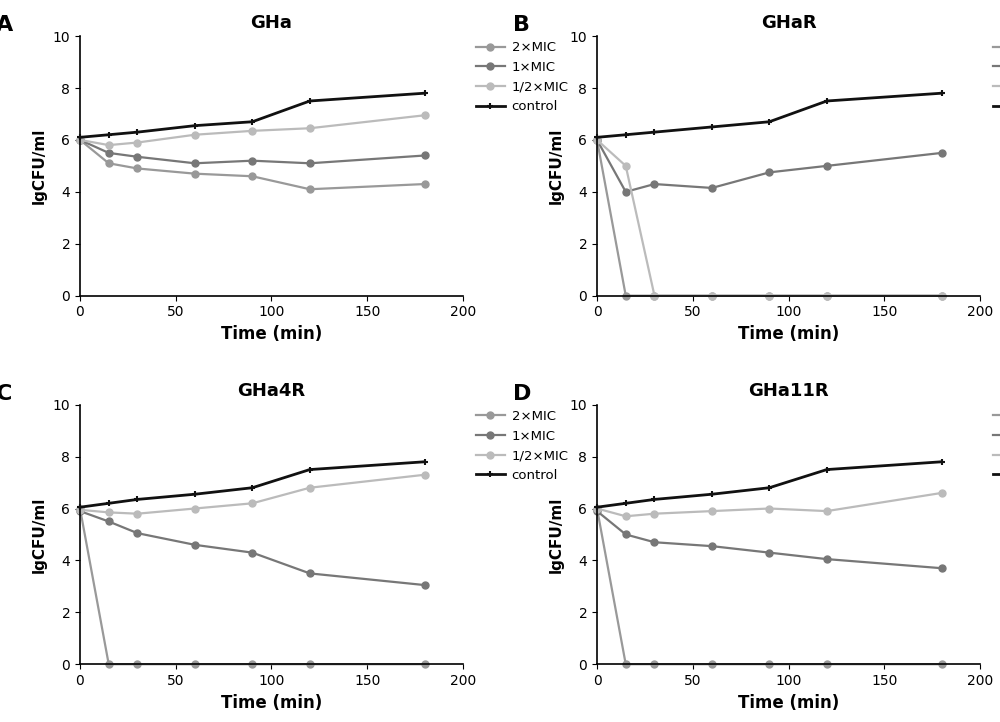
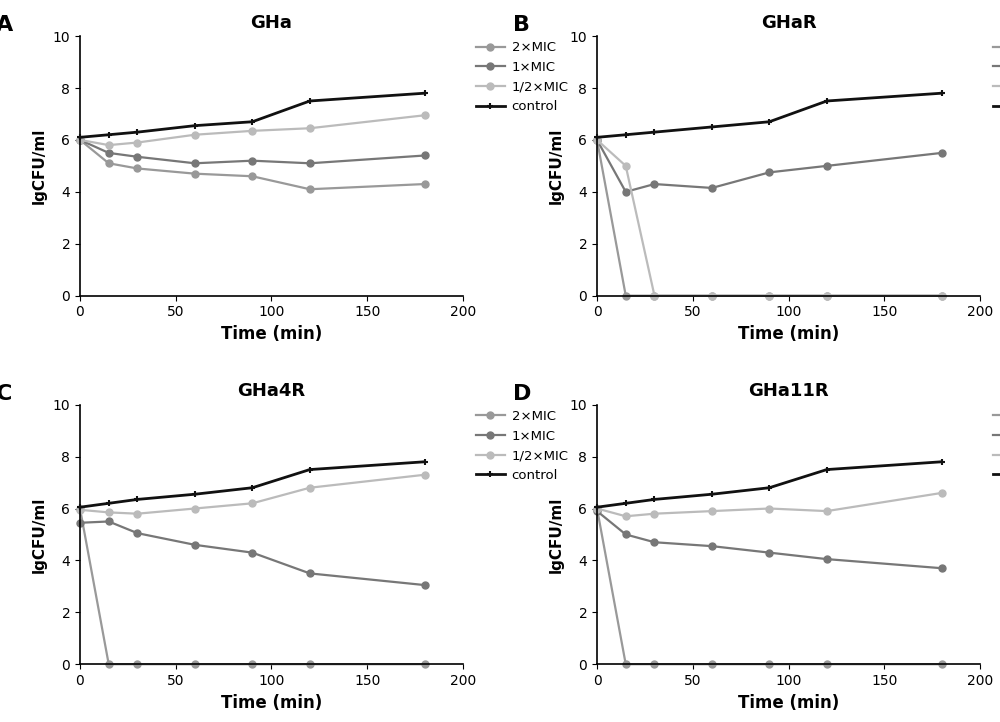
GHa4R/1×MIC/0: 5.90 -> 5.45
